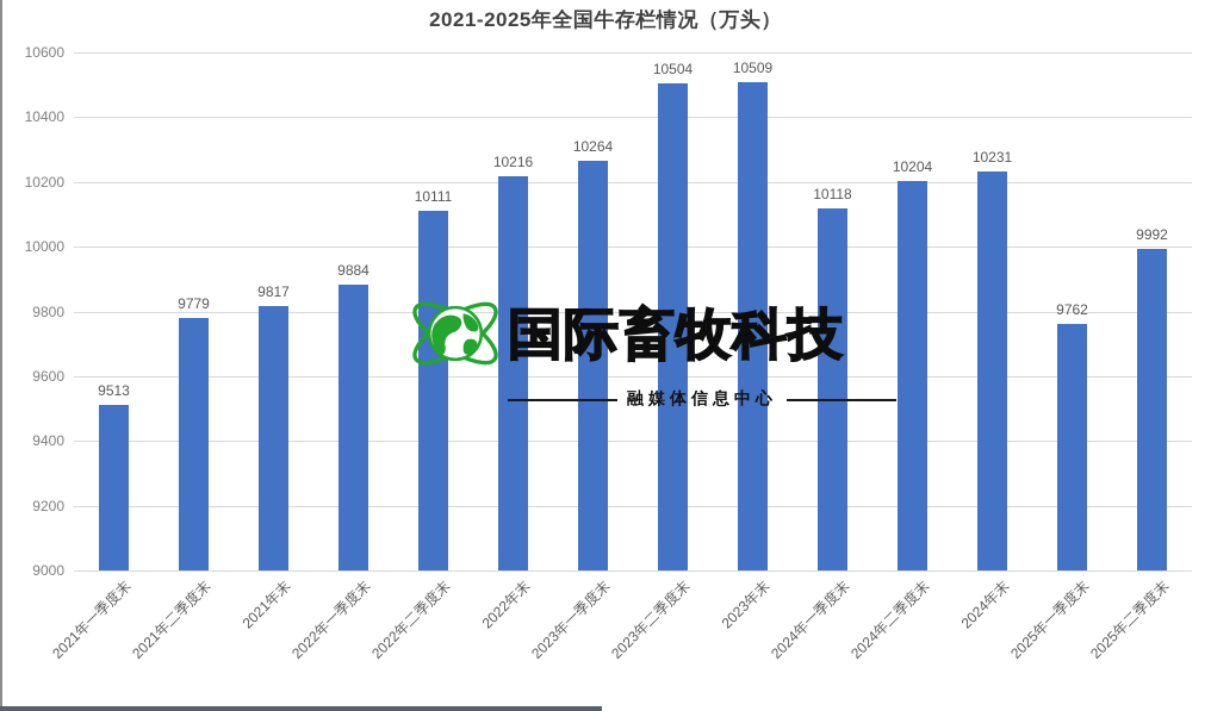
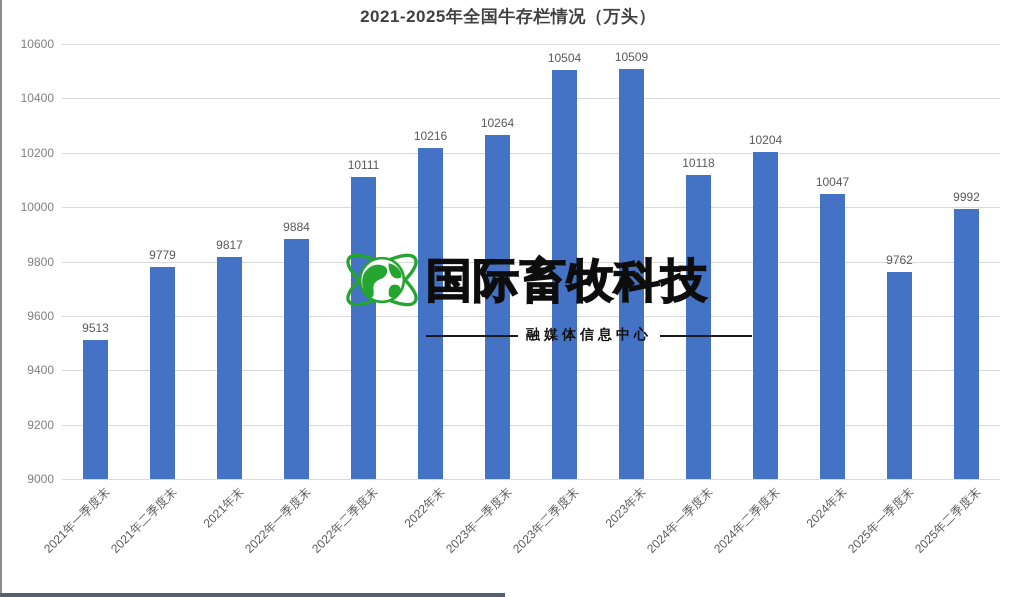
2024年末: 10231 -> 10047
